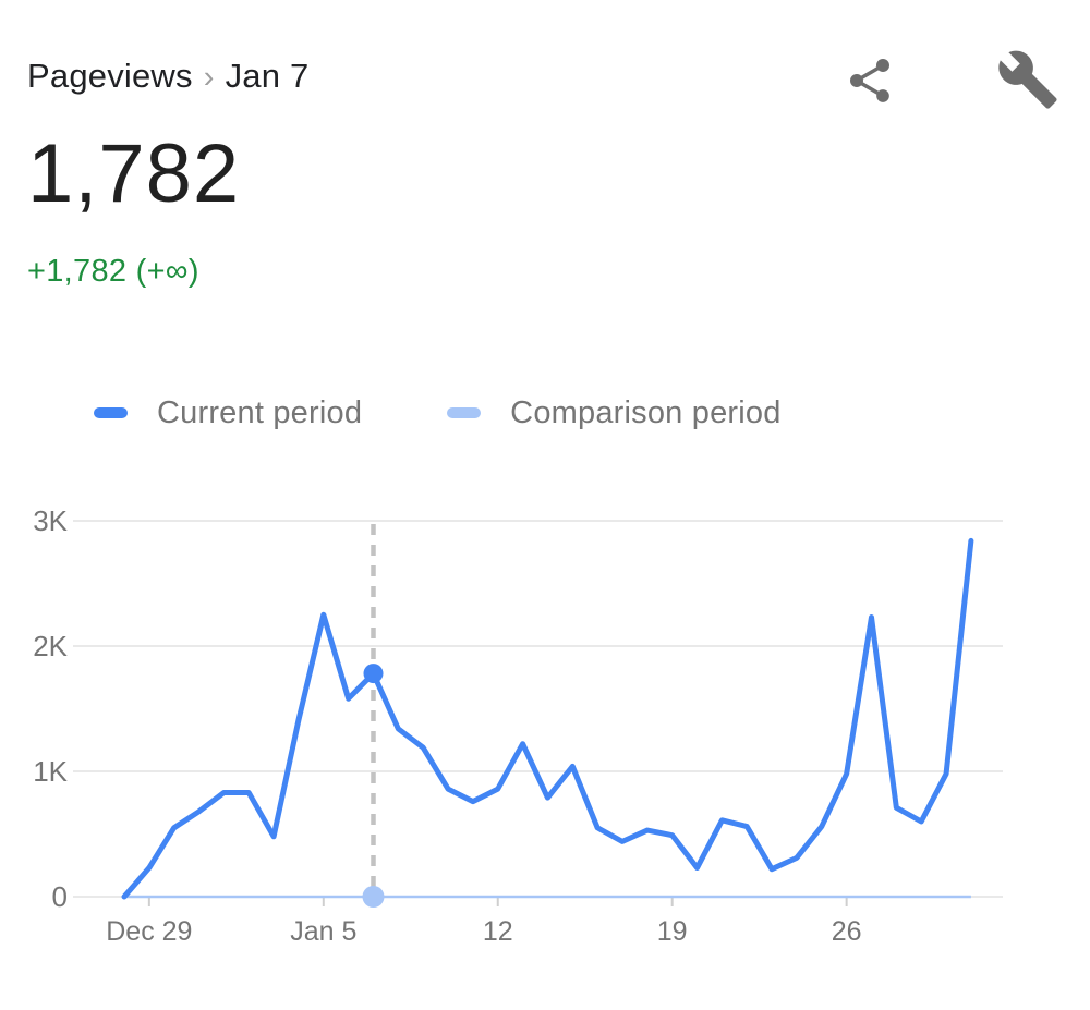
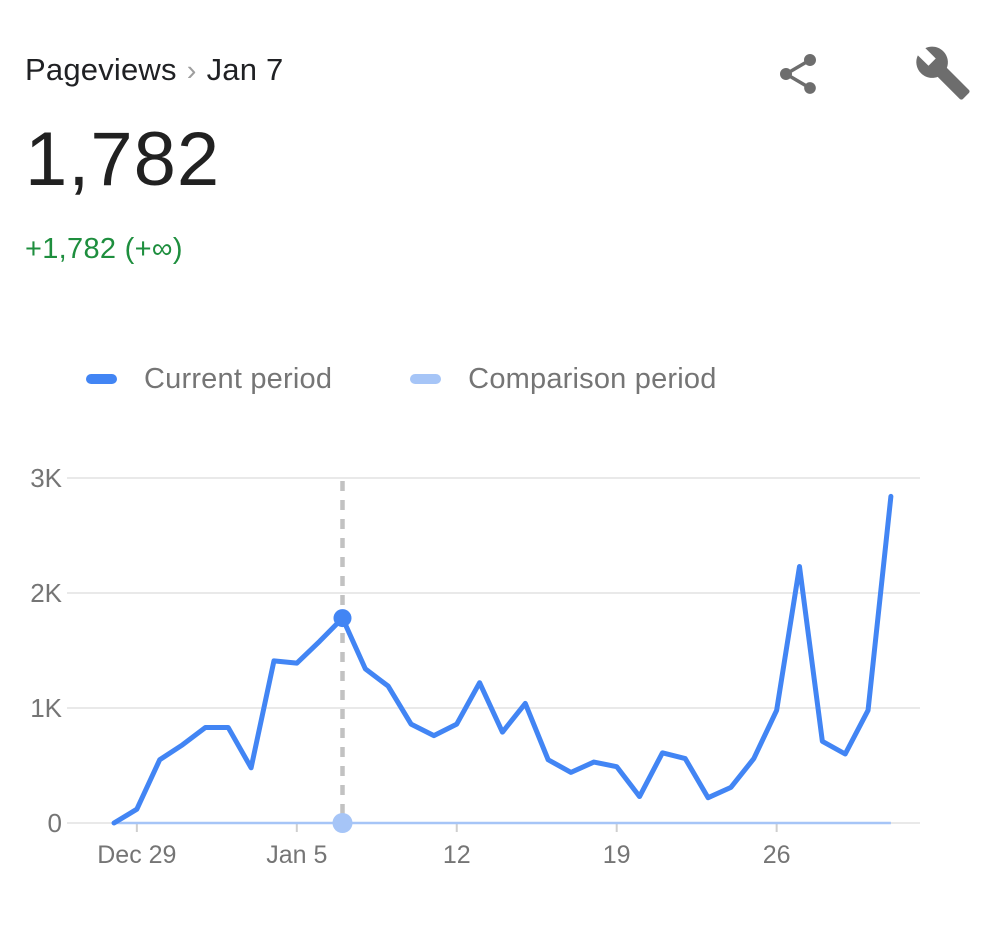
Current period/Dec 29: 0.23K -> 0.12K
Current period/Jan 5: 2.25K -> 1.39K
